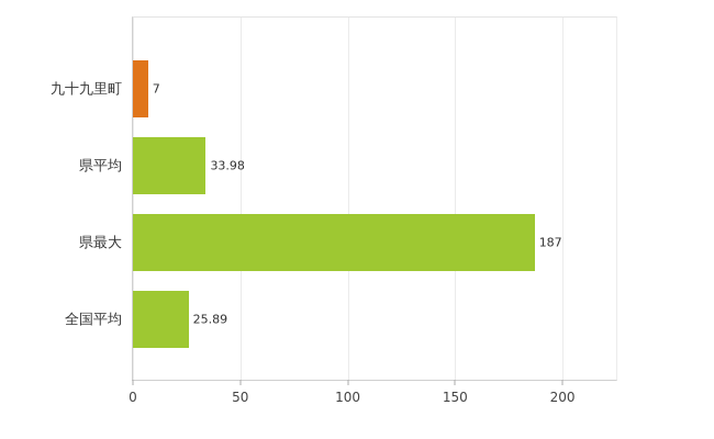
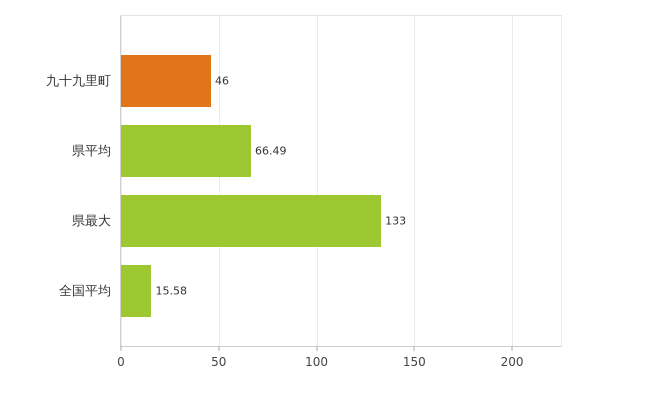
九十九里町: 7 -> 46
県平均: 33.98 -> 66.49
県最大: 187 -> 133
全国平均: 25.89 -> 15.58
